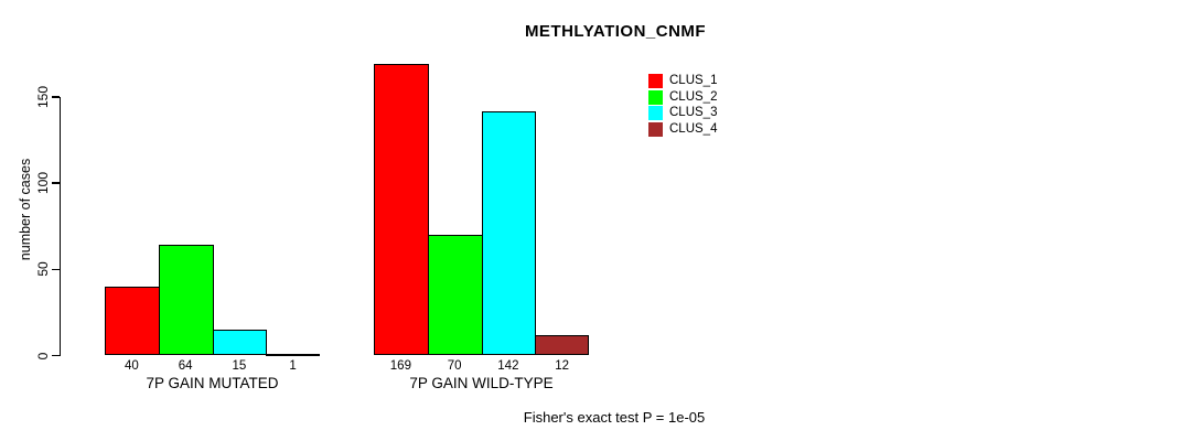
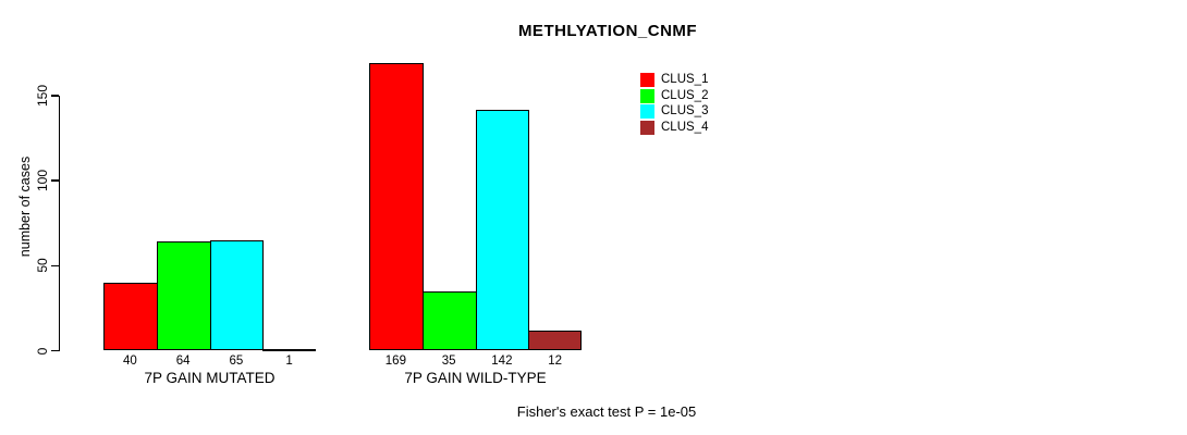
CLUS_3/7P GAIN MUTATED: 15 -> 65
CLUS_2/7P GAIN WILD-TYPE: 70 -> 35
